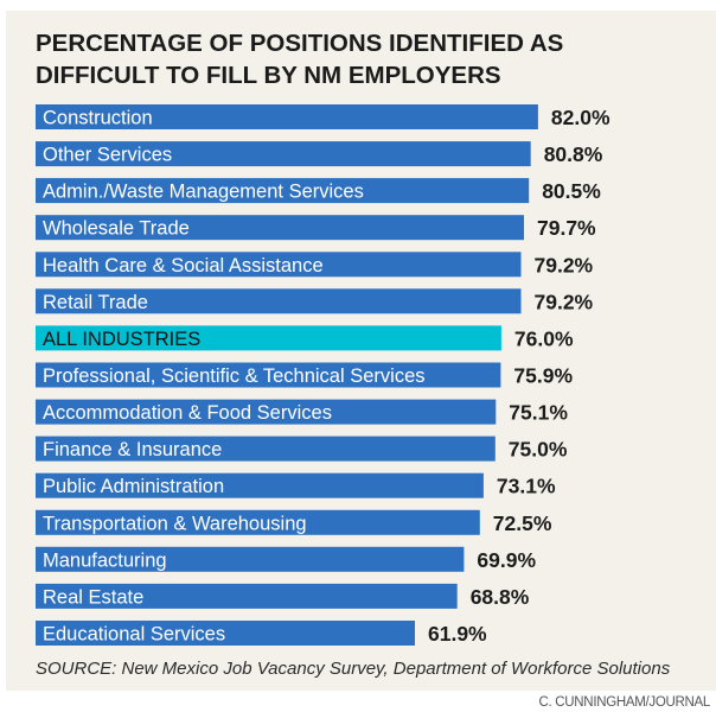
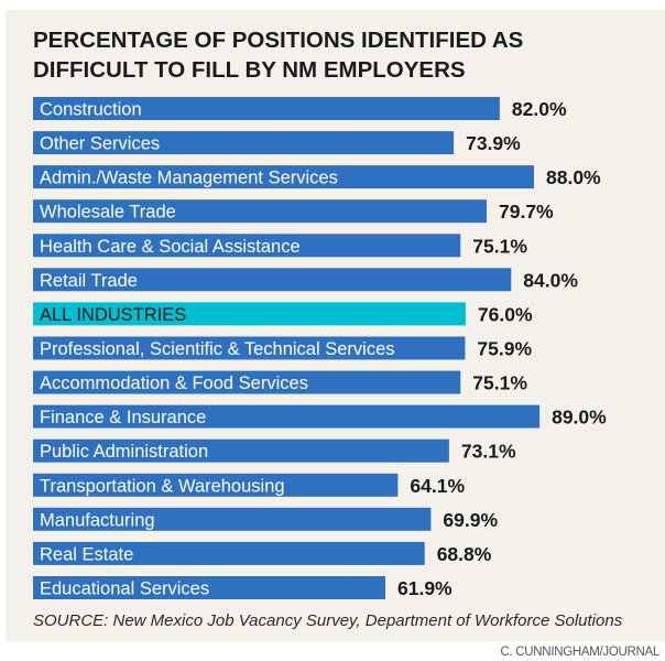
Other Services: 80.8% -> 73.9%
Admin./Waste Management Services: 80.5% -> 88.0%
Health Care & Social Assistance: 79.2% -> 75.1%
Retail Trade: 79.2% -> 84.0%
Finance & Insurance: 75.0% -> 89.0%
Transportation & Warehousing: 72.5% -> 64.1%
